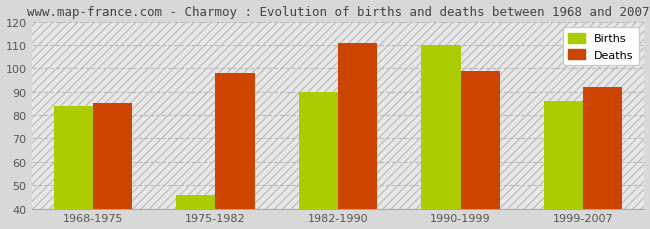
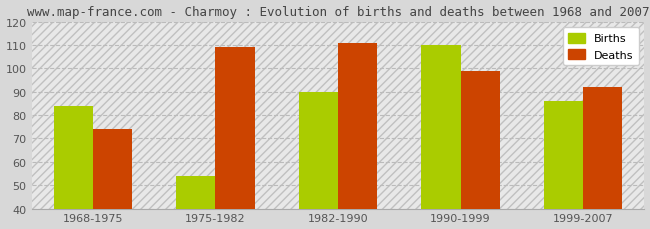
Deaths/1968-1975: 85 -> 74
Births/1975-1982: 46 -> 54
Deaths/1975-1982: 98 -> 109
